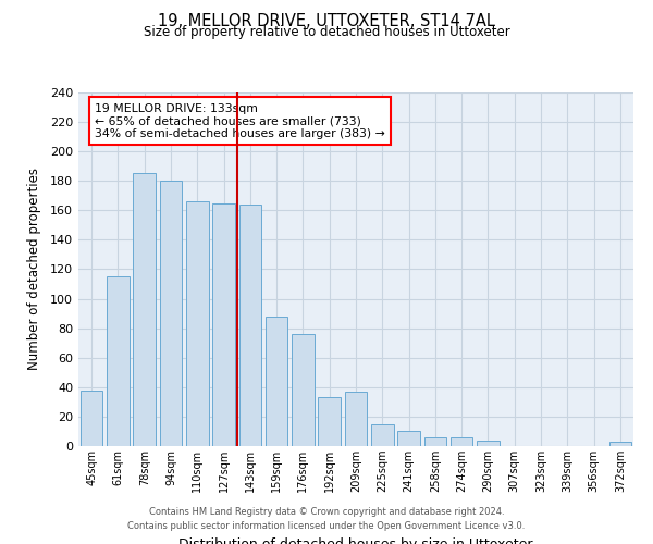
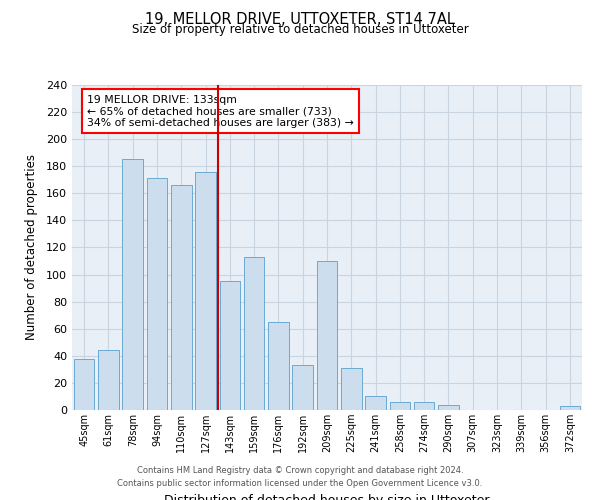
61sqm: 115 -> 44
94sqm: 180 -> 171
127sqm: 165 -> 176
143sqm: 164 -> 95
159sqm: 88 -> 113
176sqm: 76 -> 65
209sqm: 37 -> 110
225sqm: 15 -> 31
